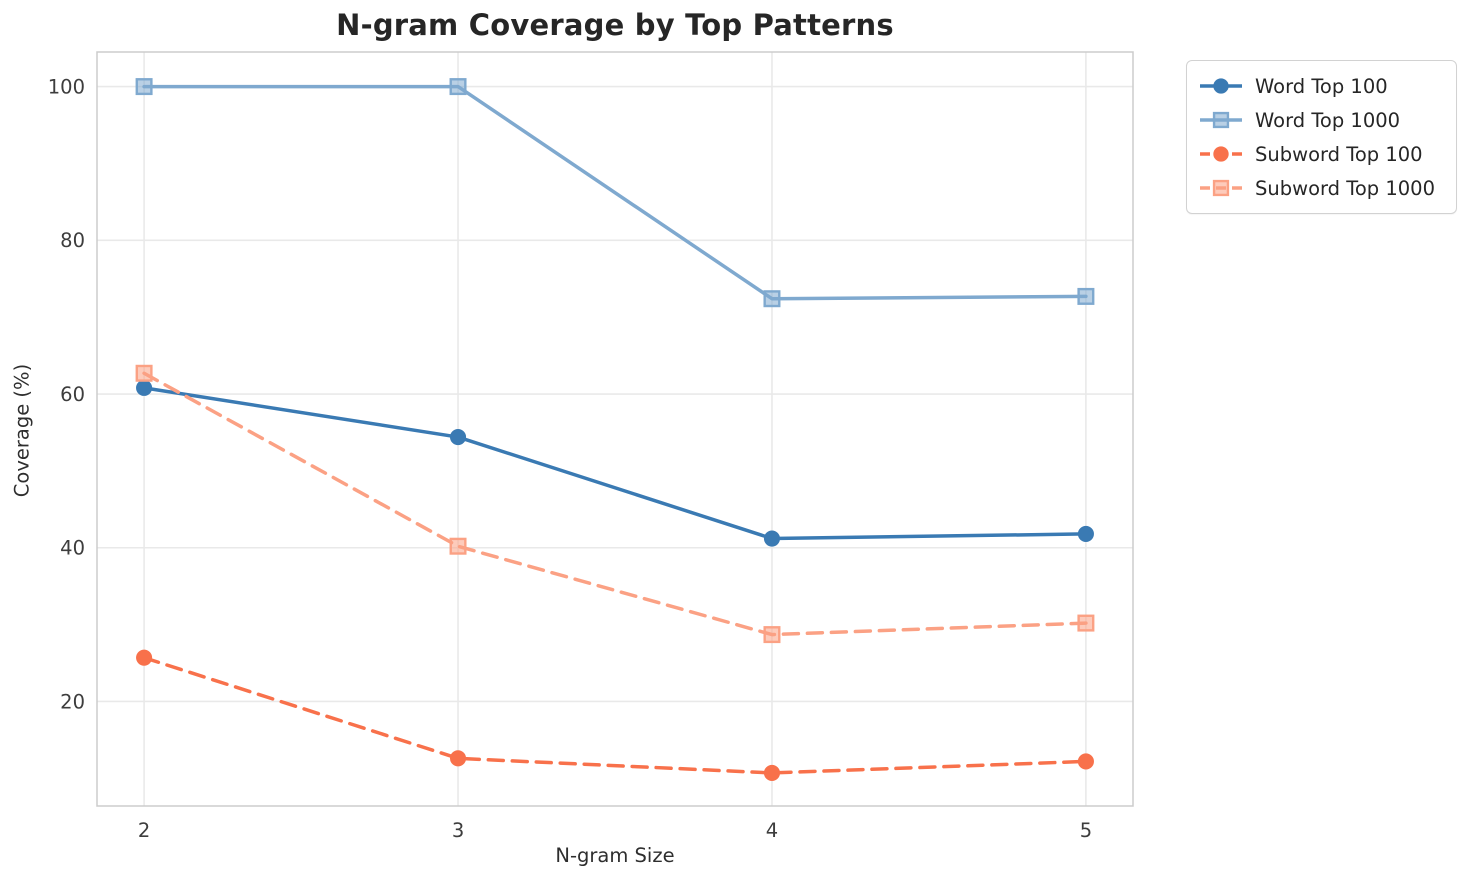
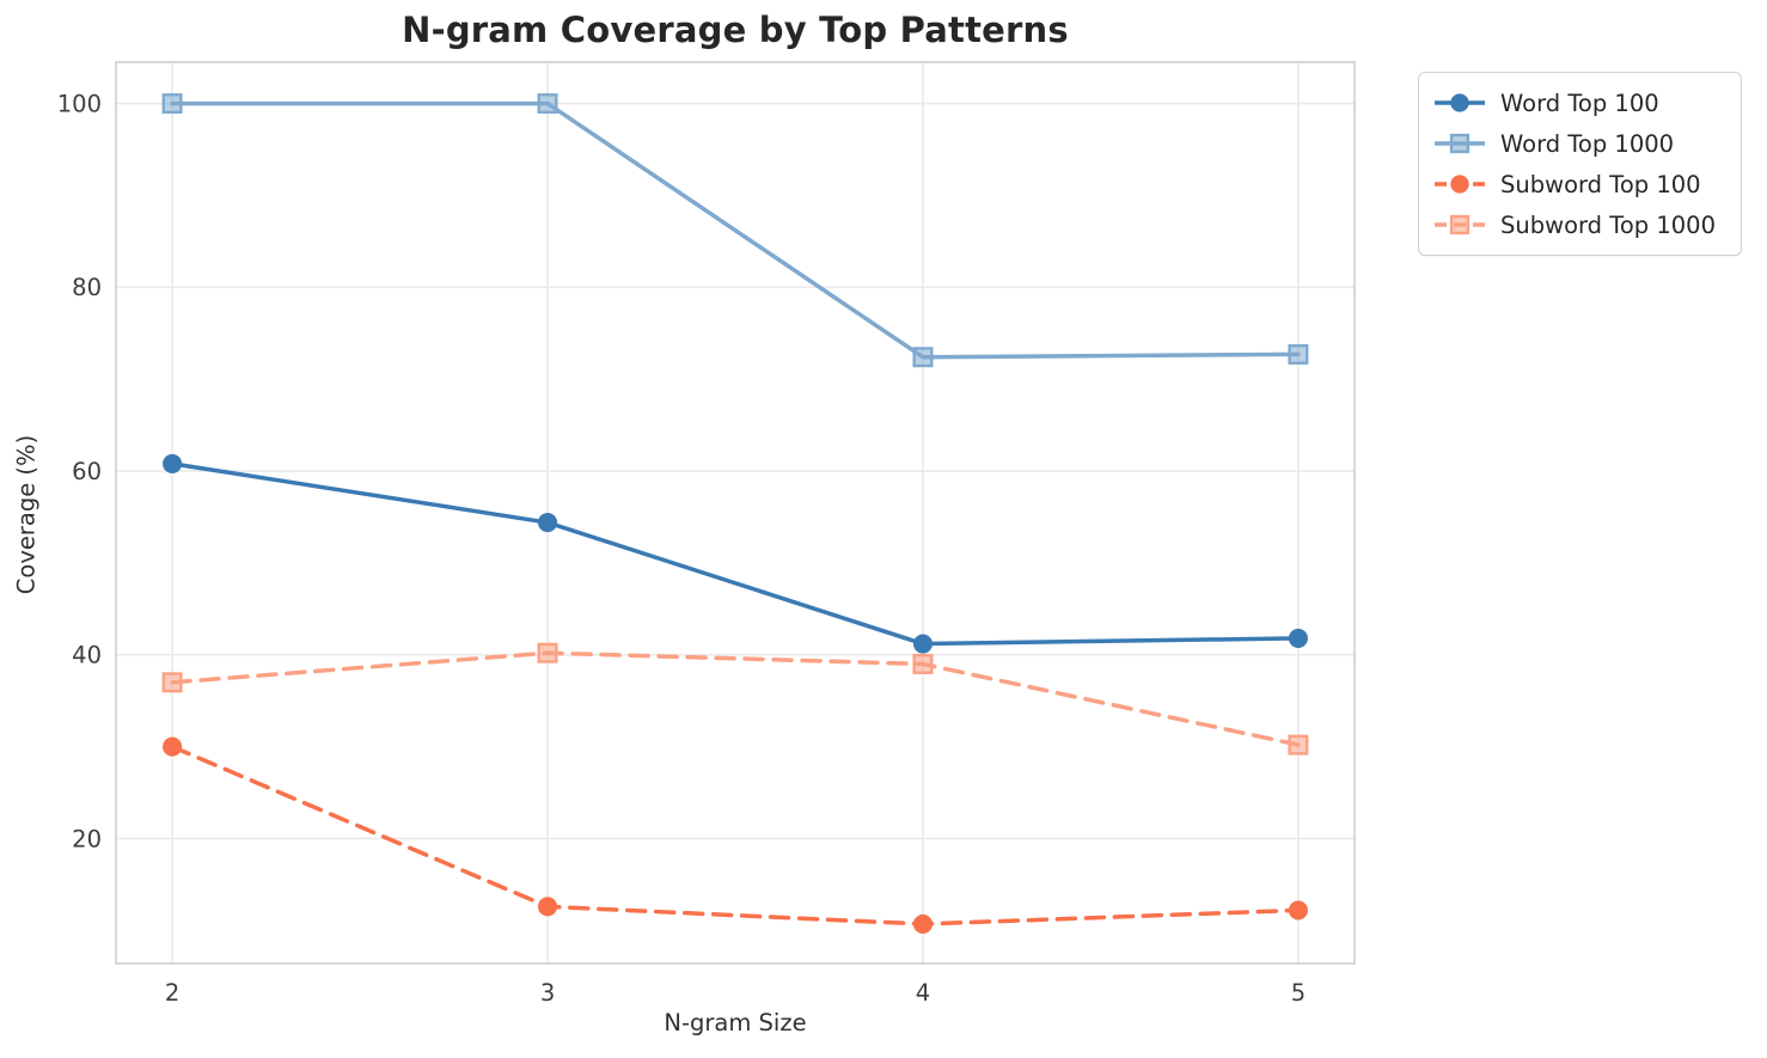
Subword Top 100/2: 26 -> 30
Subword Top 1000/2: 63 -> 37
Subword Top 1000/4: 29 -> 39
